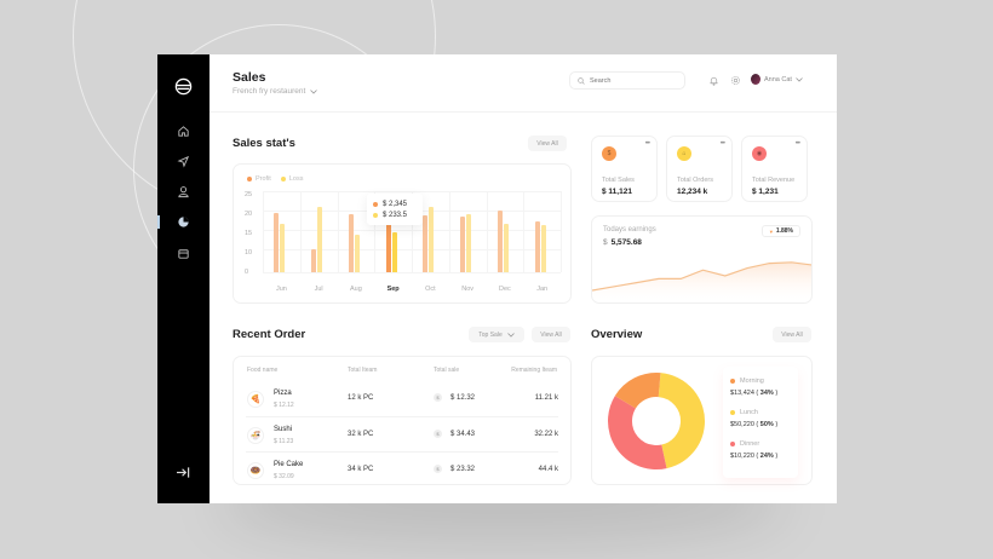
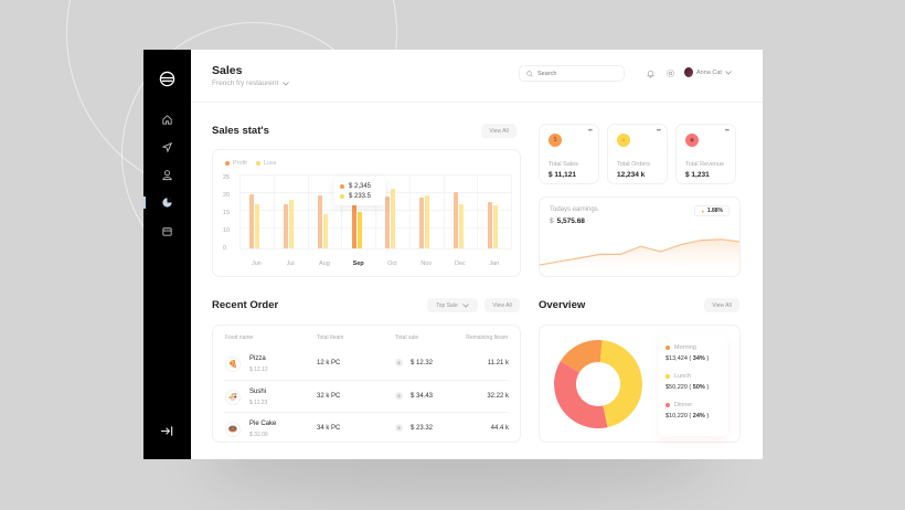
Profit/Jul: 7 -> 15
Loss/Jul: 20 -> 16
